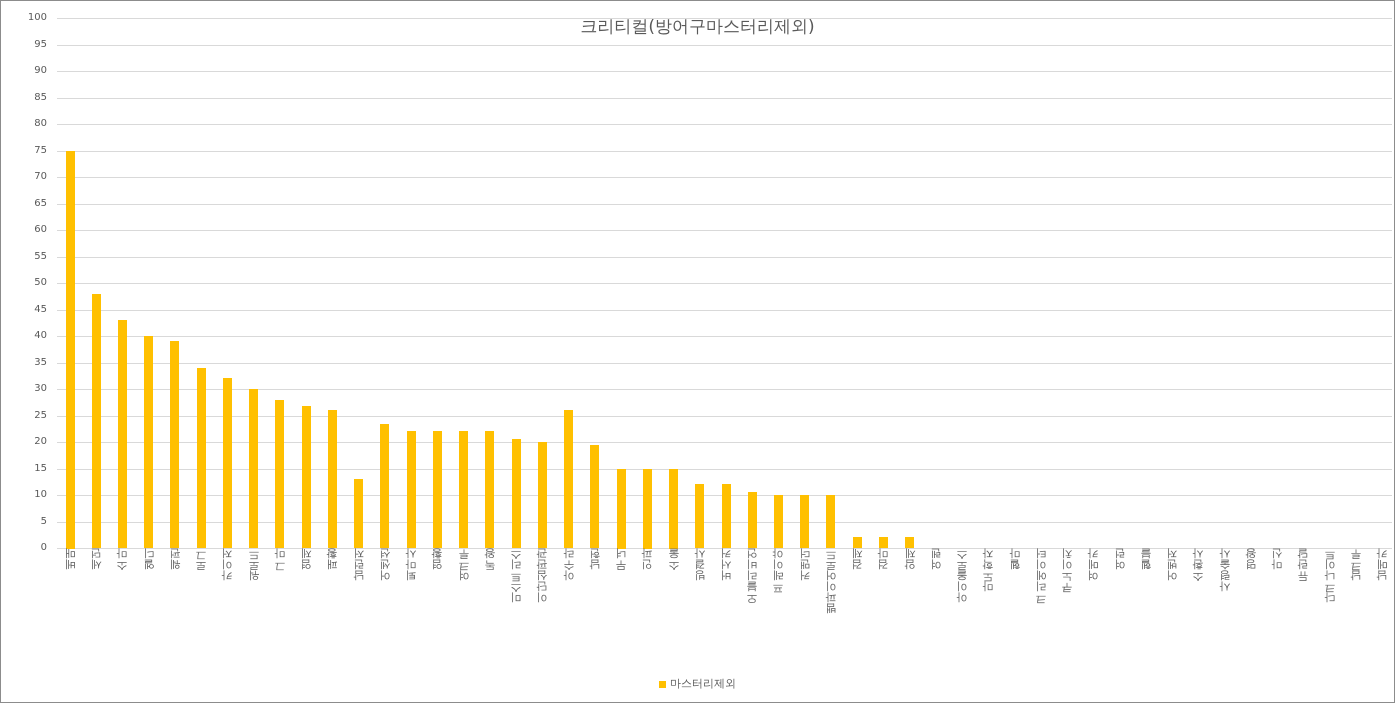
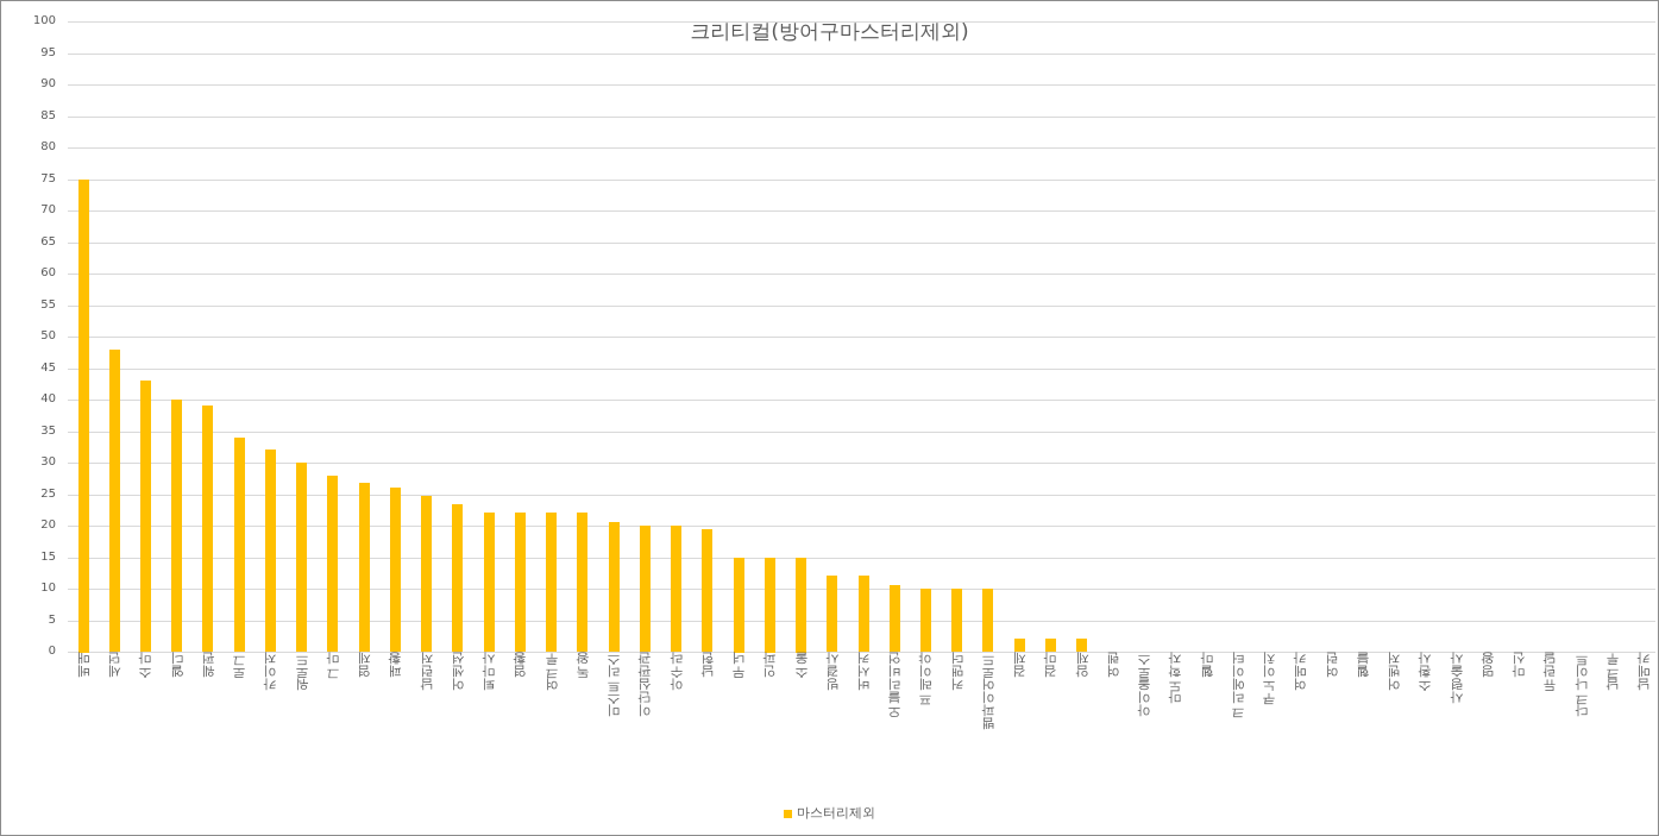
남런저: 13 -> 25
아수라: 26 -> 20
